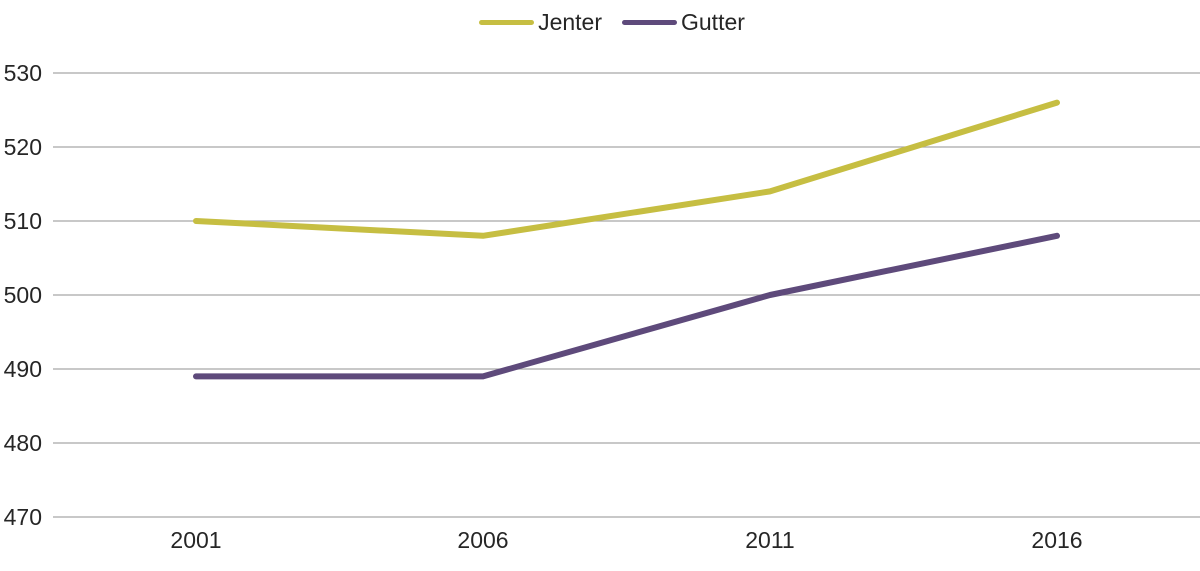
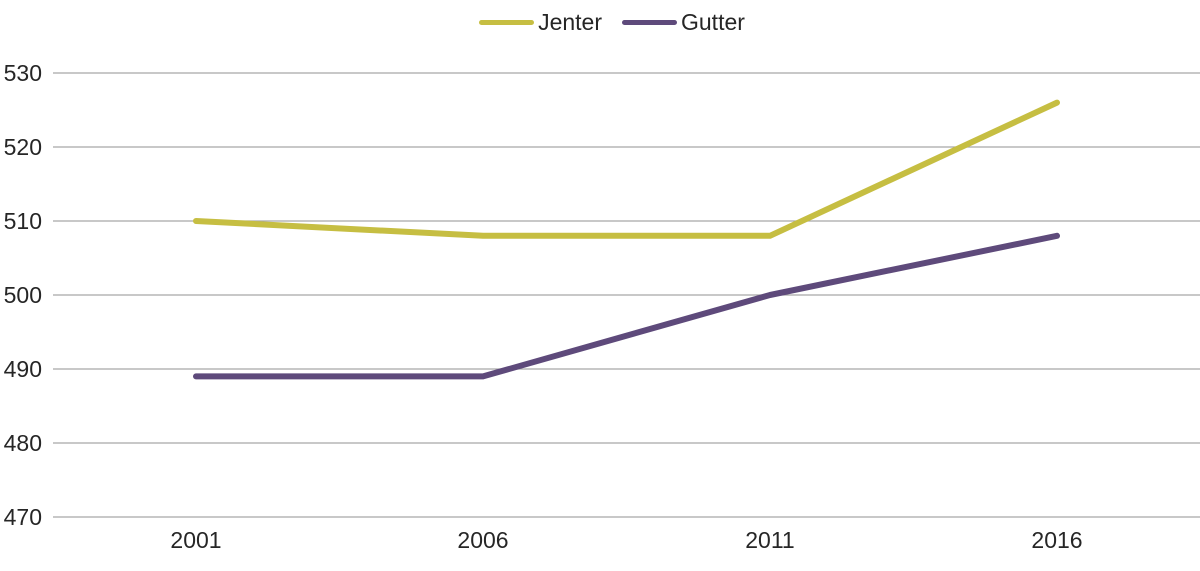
Jenter/2011: 514 -> 508
